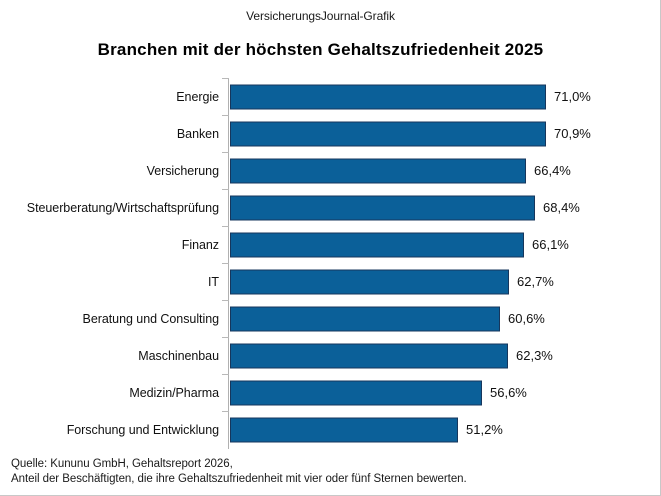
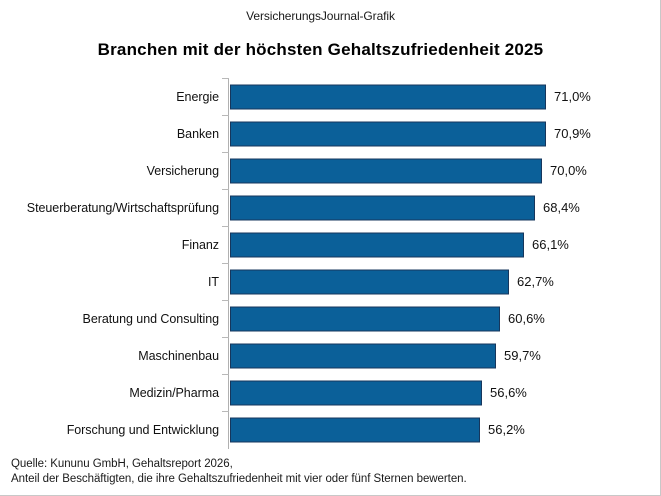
Versicherung: 66,4% -> 70,0%
Maschinenbau: 62,3% -> 59,7%
Forschung und Entwicklung: 51,2% -> 56,2%
